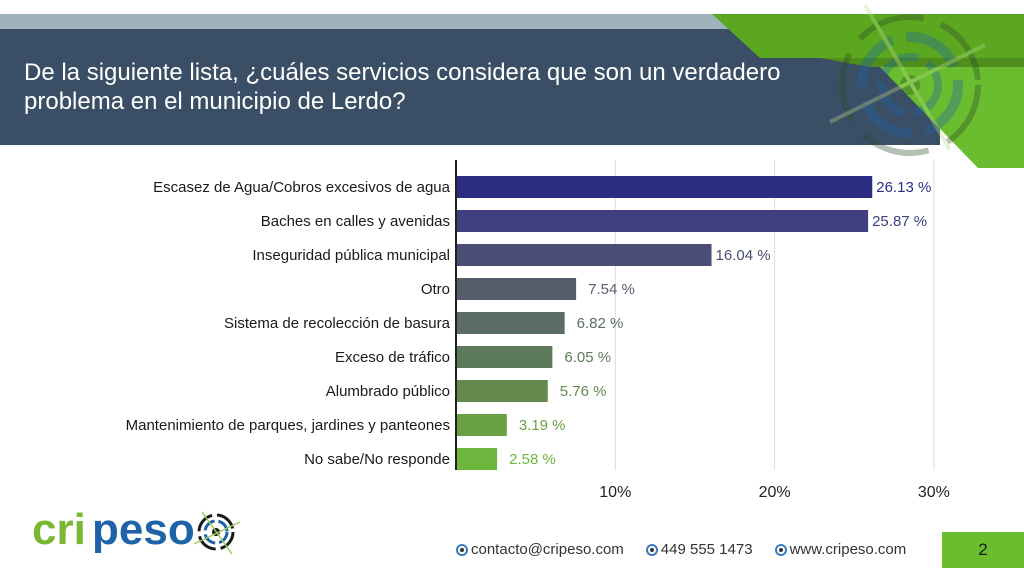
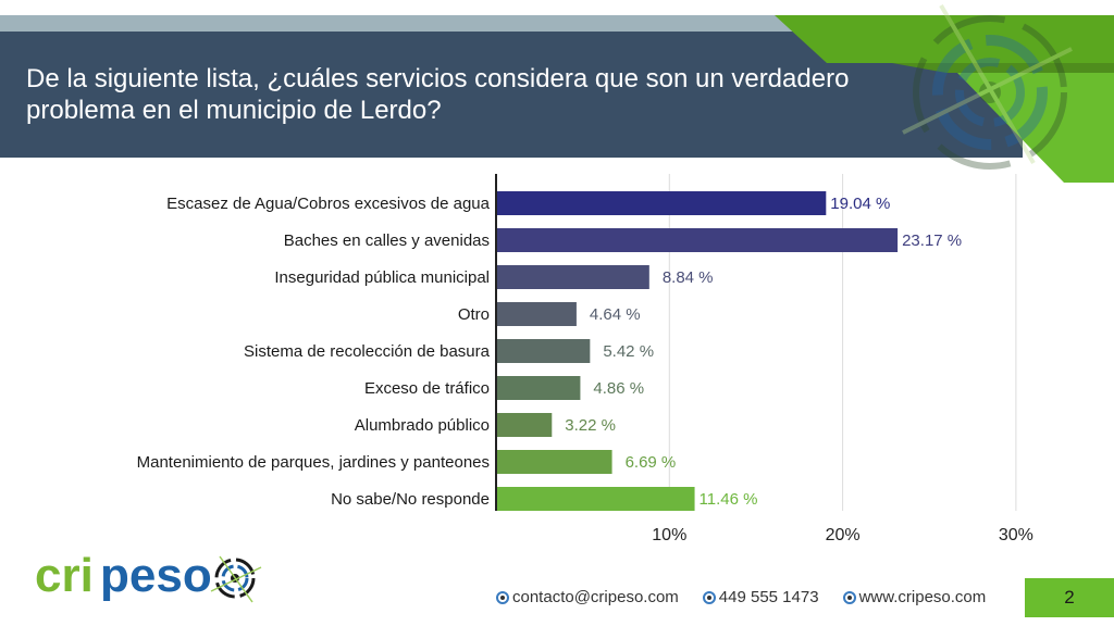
Escasez de Agua/Cobros excesivos de agua: 26.13 -> 19.04
Baches en calles y avenidas: 25.87 -> 23.17
Inseguridad pública municipal: 16.04 -> 8.84
Otro: 7.54 -> 4.64
Sistema de recolección de basura: 6.82 -> 5.42
Exceso de tráfico: 6.05 -> 4.86
Alumbrado público: 5.76 -> 3.22
Mantenimiento de parques, jardines y panteones: 3.19 -> 6.69
No sabe/No responde: 2.58 -> 11.46
